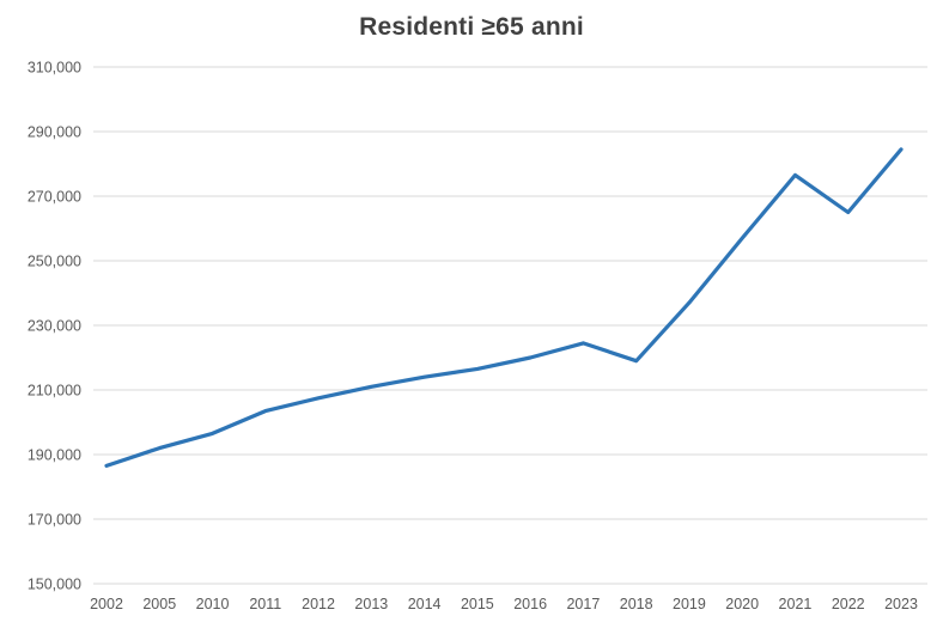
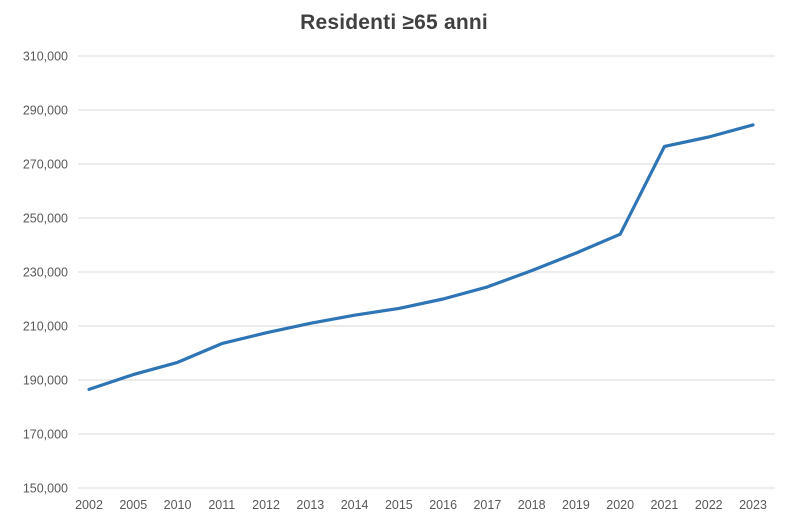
2018: 219000 -> 230000
2020: 257000 -> 244000
2022: 265000 -> 280000
